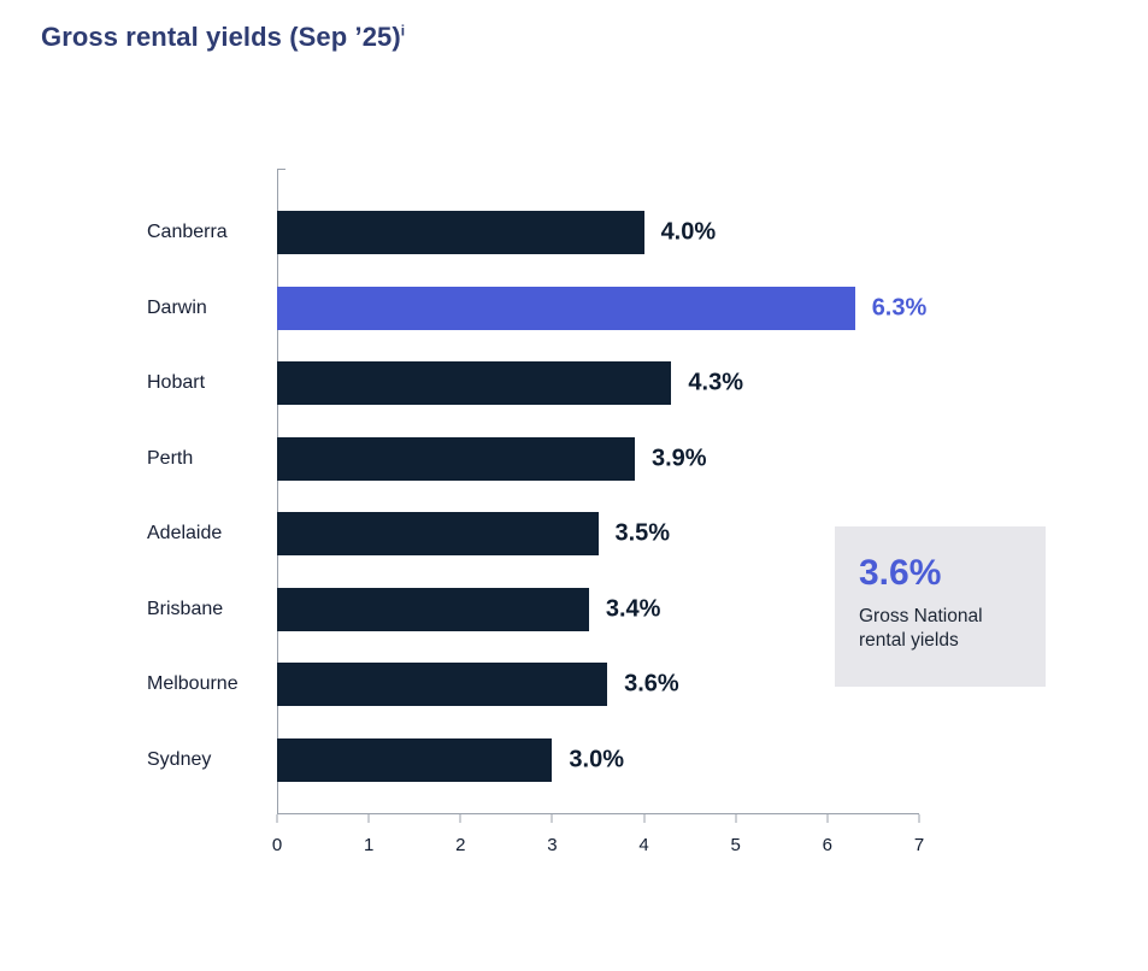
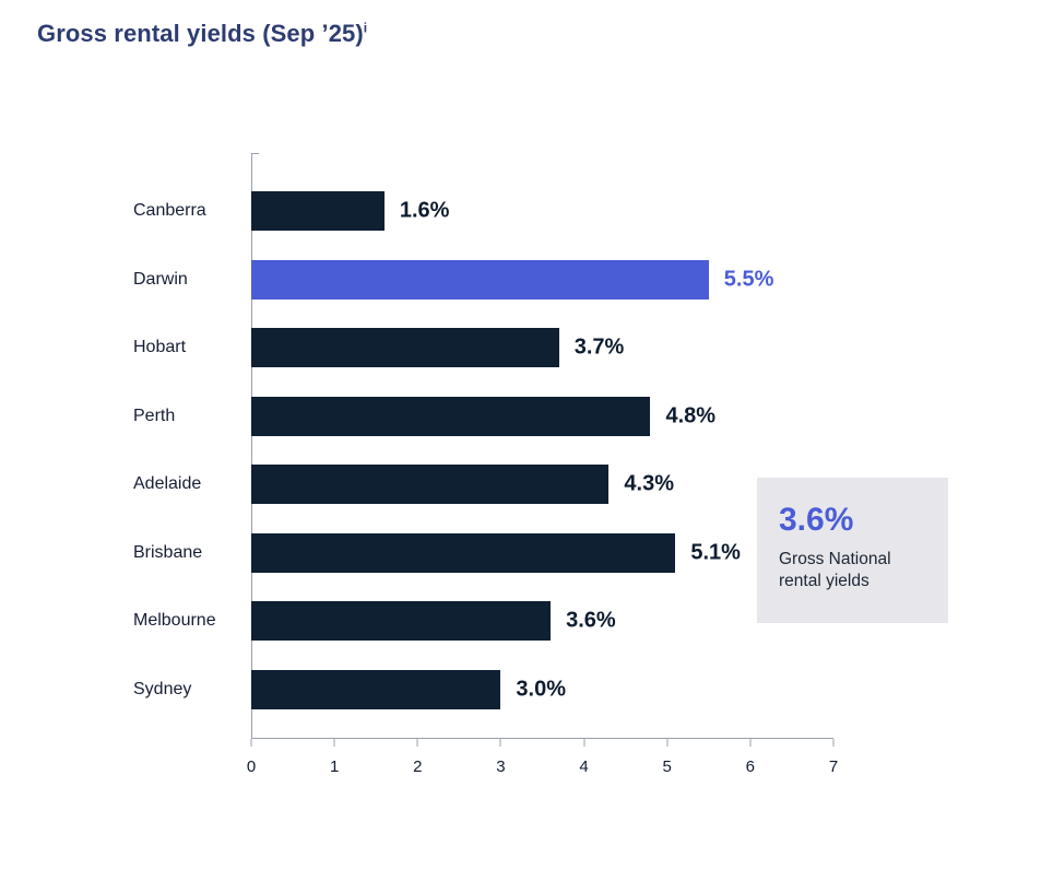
Canberra: 4.0% -> 1.6%
Darwin: 6.3% -> 5.5%
Hobart: 4.3% -> 3.7%
Perth: 3.9% -> 4.8%
Adelaide: 3.5% -> 4.3%
Brisbane: 3.4% -> 5.1%
